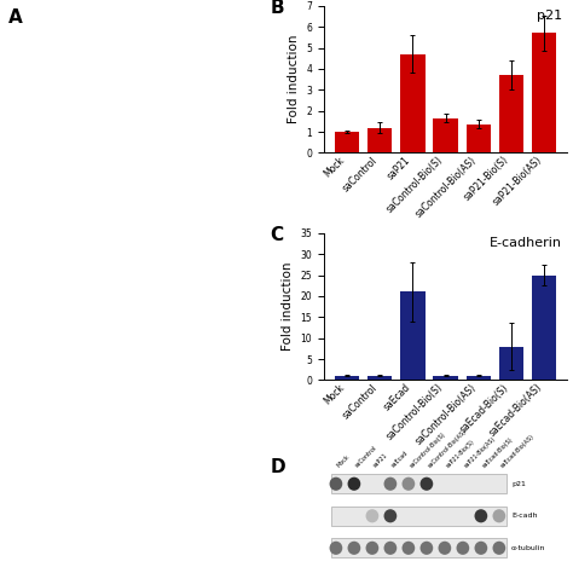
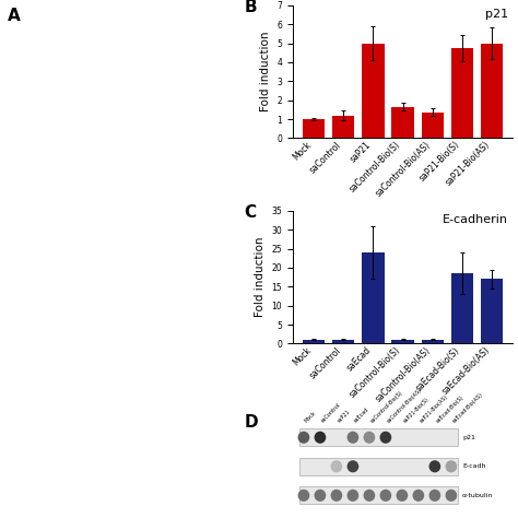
saP21: 4.7 -> 5.0
saP21-Bio(S): 3.7 -> 4.8
saP21-Bio(AS): 5.7 -> 5.0
saEcad: 21.0 -> 24.0
saEcad-Bio(S): 8.0 -> 18.5
saEcad-Bio(AS): 25.0 -> 17.0
